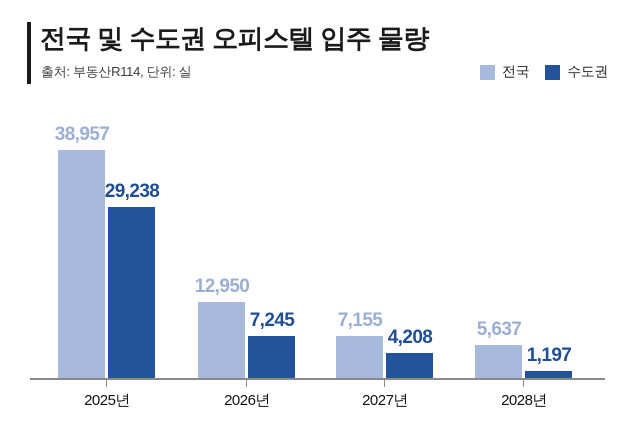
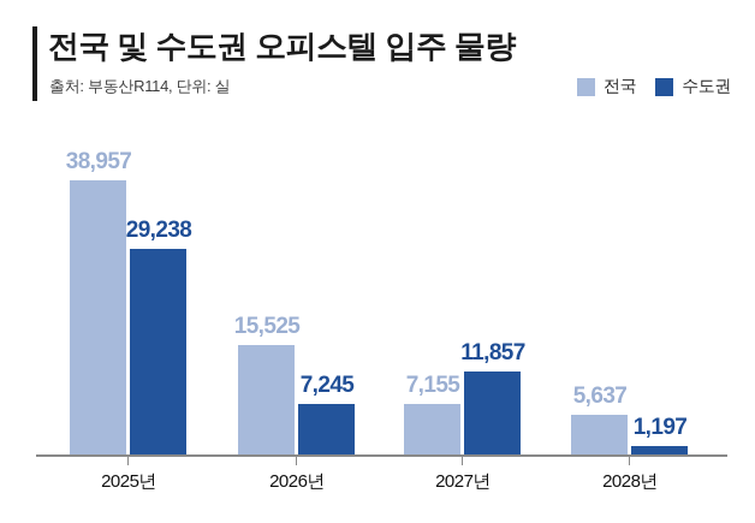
전국/2026년: 12,950 -> 15,525
수도권/2027년: 4,208 -> 11,857
